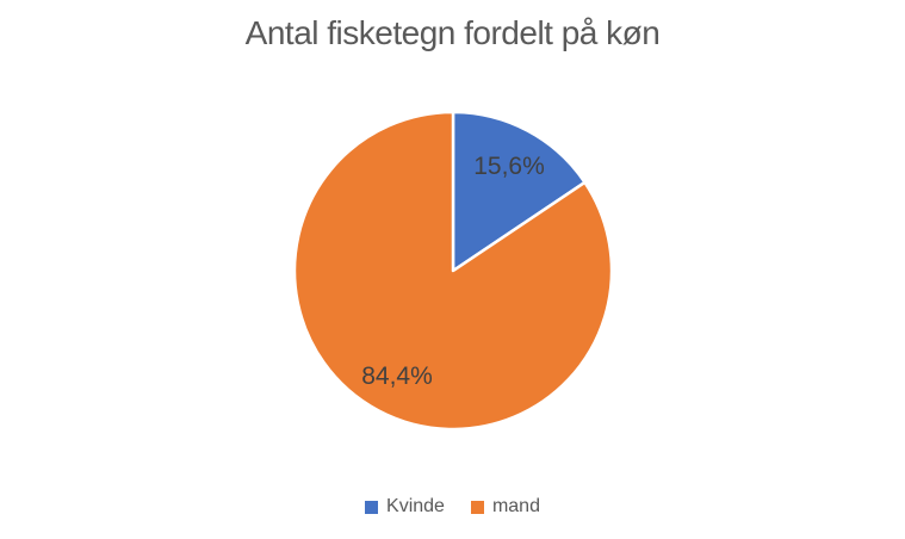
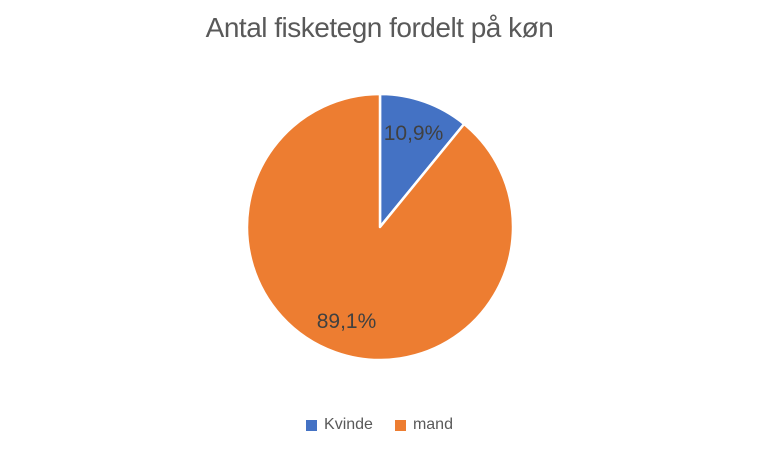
Kvinde: 15,6% -> 10,9%
mand: 84,4% -> 89,1%
